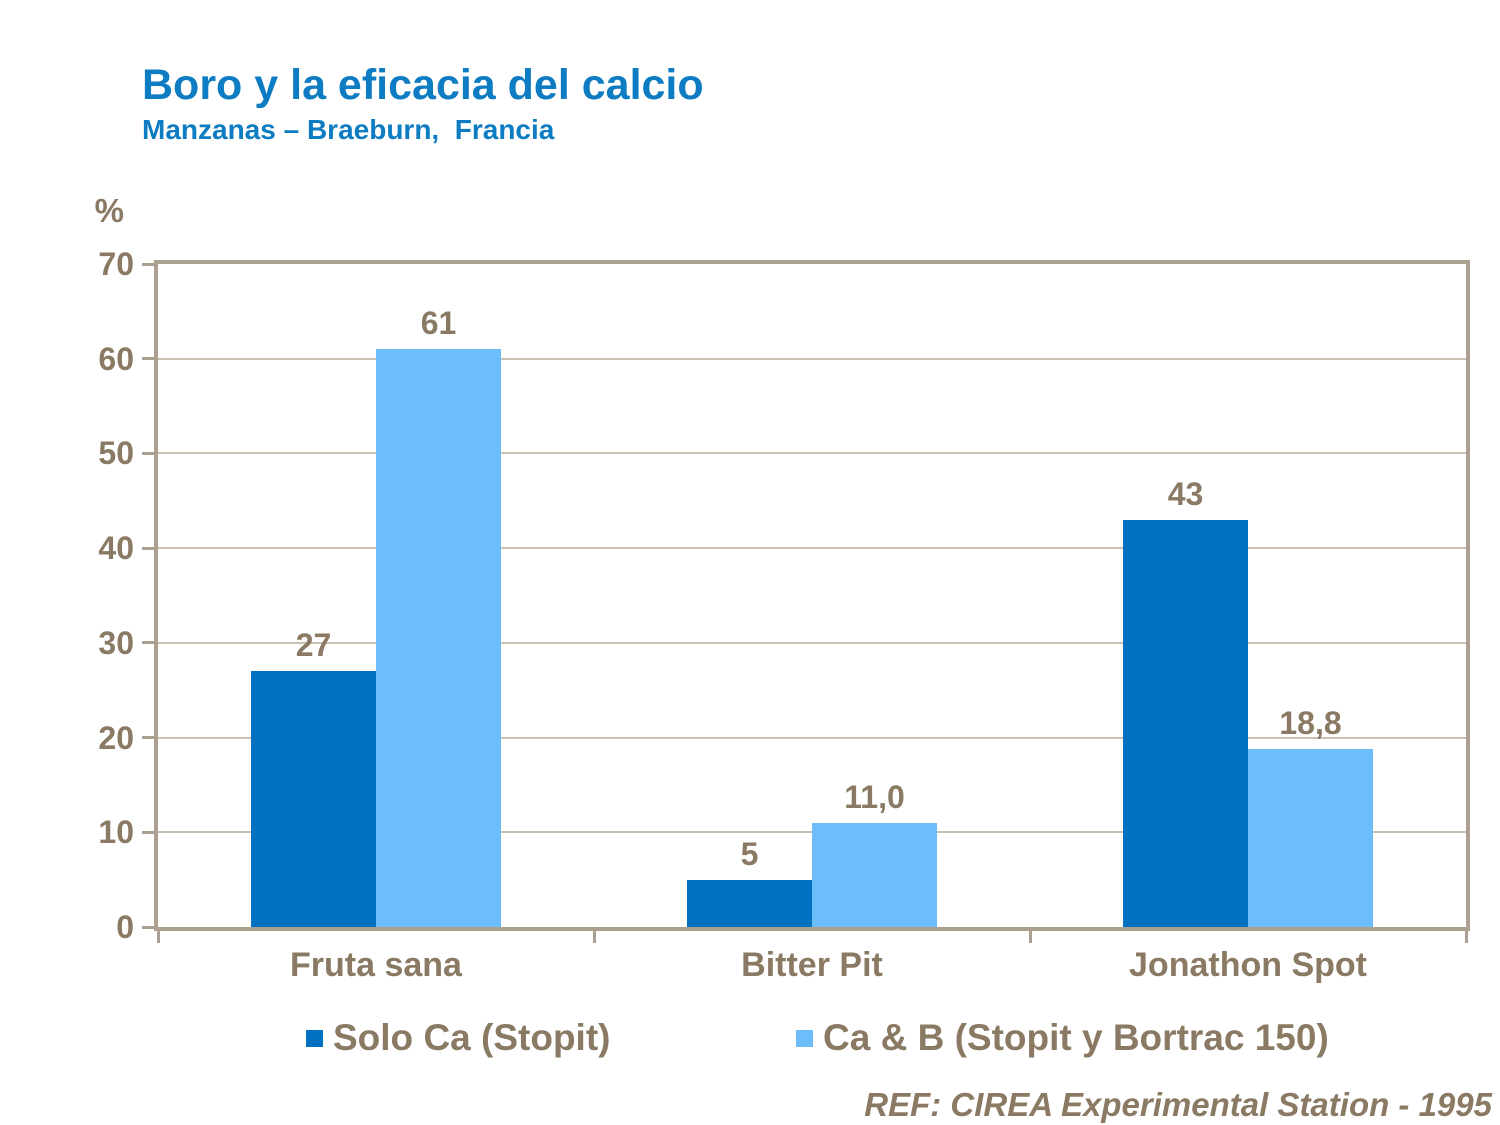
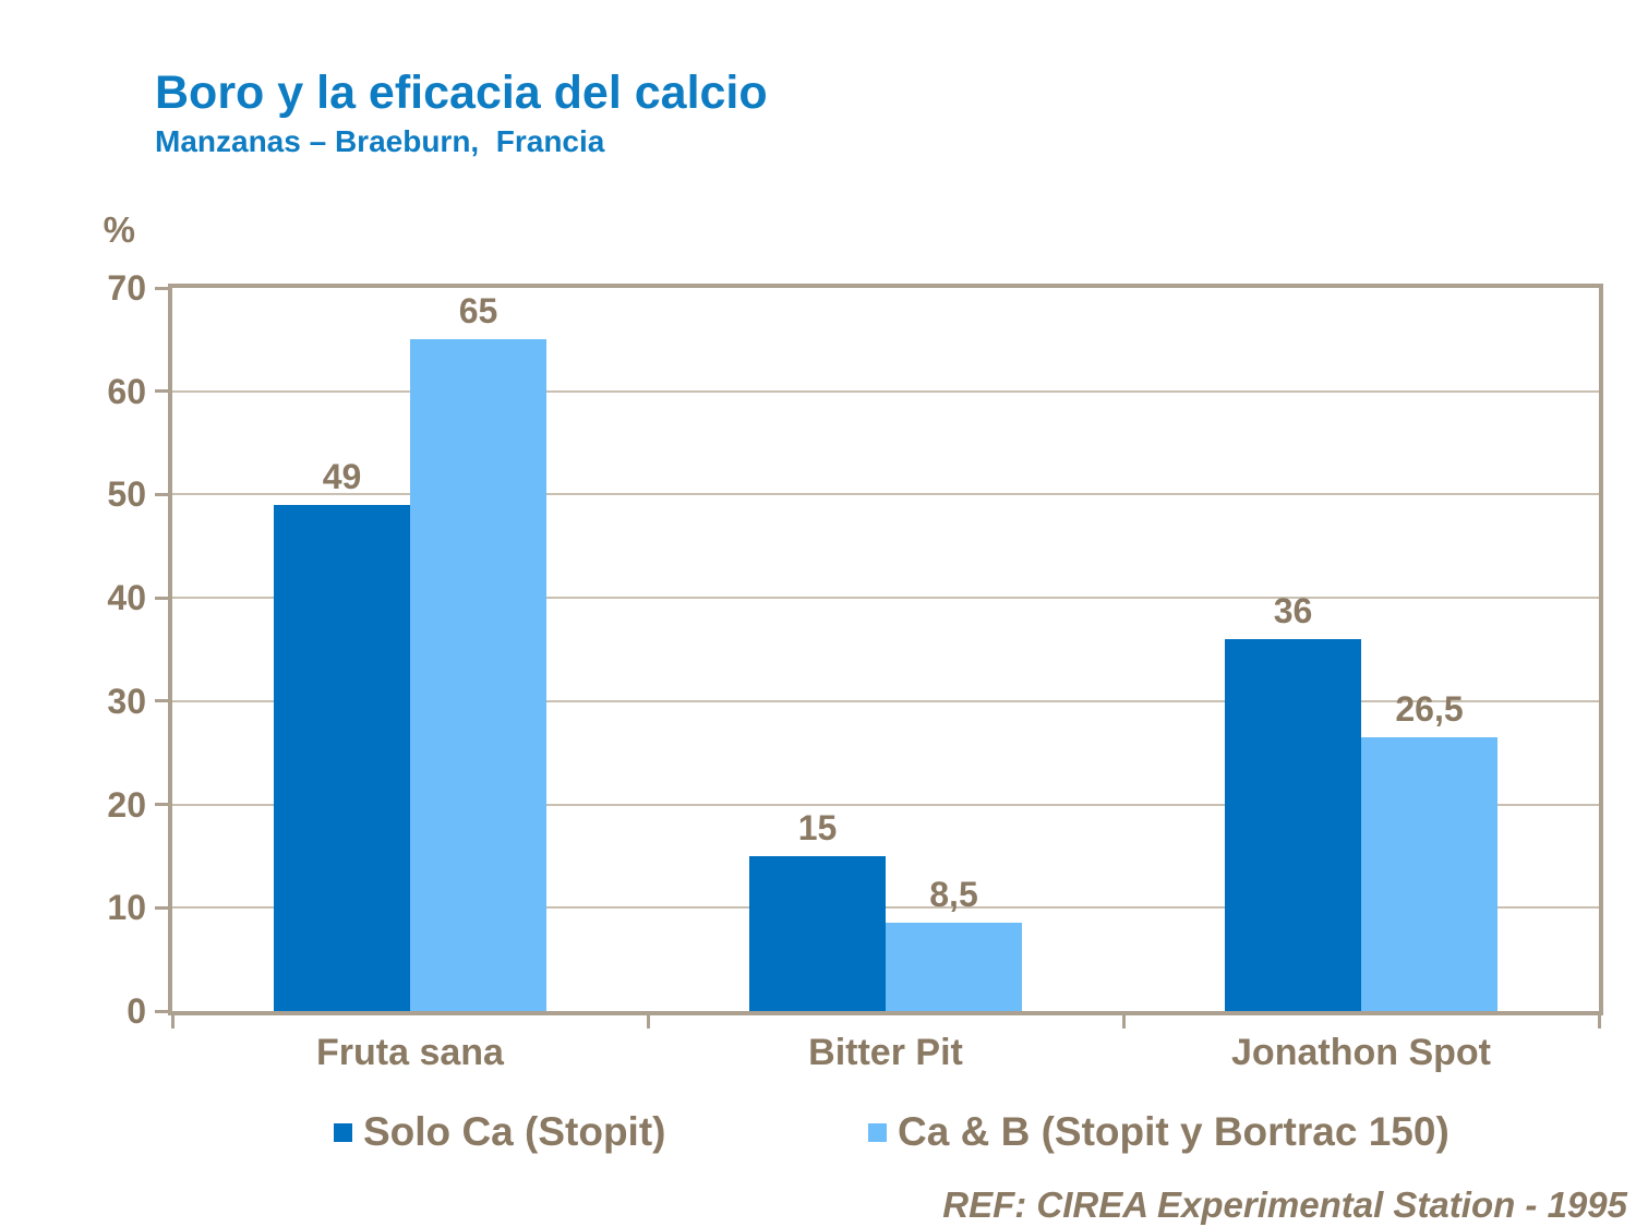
Solo Ca (Stopit)/Fruta sana: 27 -> 49
Ca & B (Stopit y Bortrac 150)/Fruta sana: 61 -> 65
Solo Ca (Stopit)/Bitter Pit: 5 -> 15
Ca & B (Stopit y Bortrac 150)/Bitter Pit: 11,0 -> 8,5
Solo Ca (Stopit)/Jonathon Spot: 43 -> 36
Ca & B (Stopit y Bortrac 150)/Jonathon Spot: 18,8 -> 26,5
